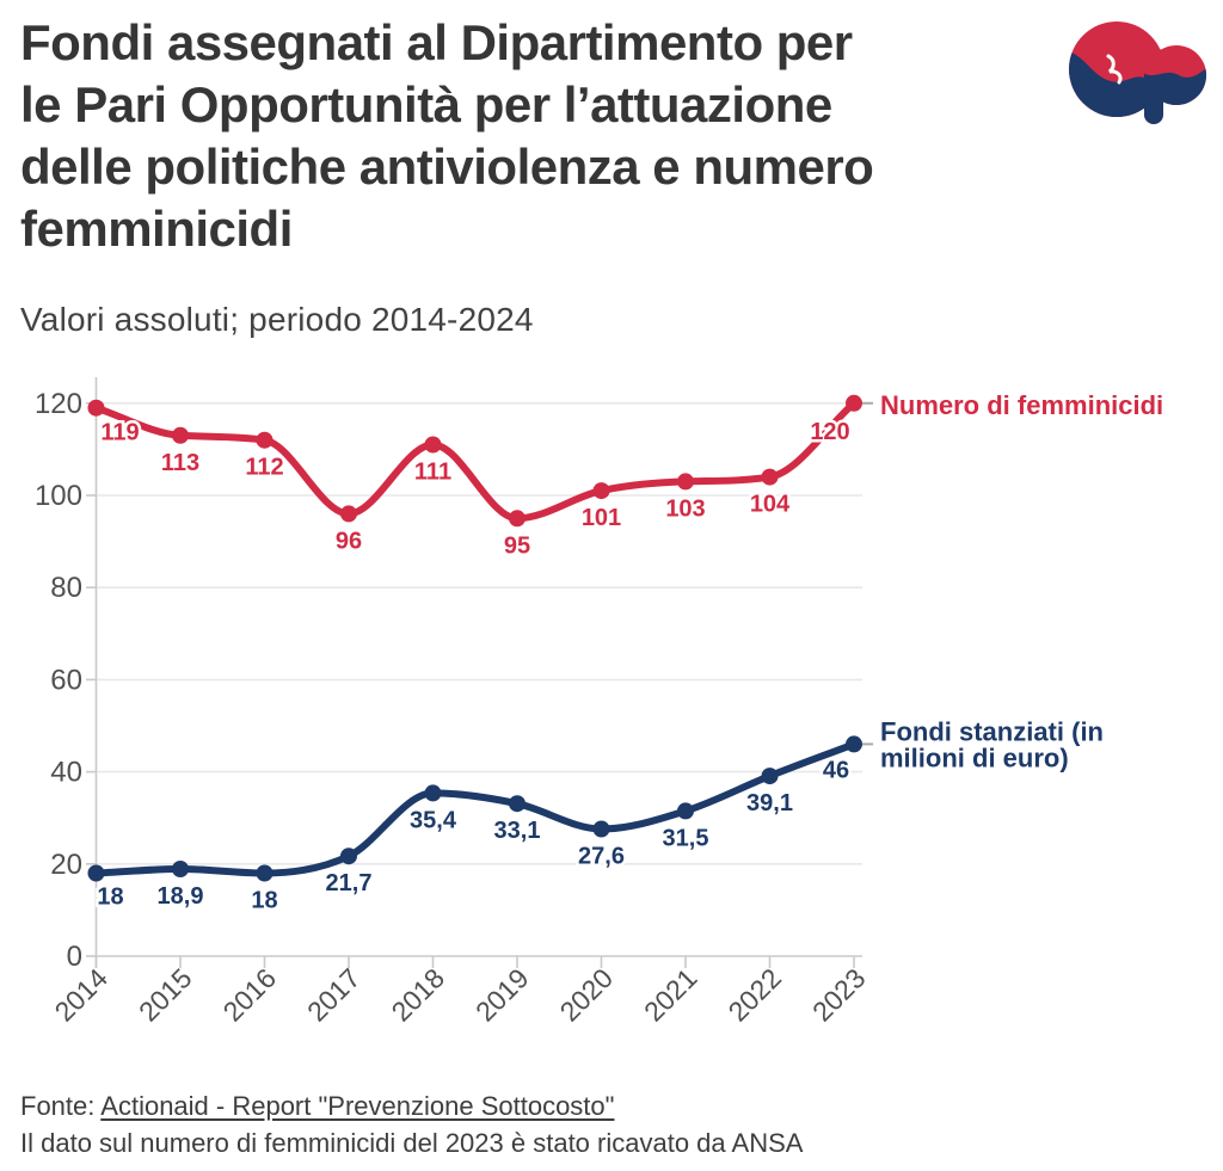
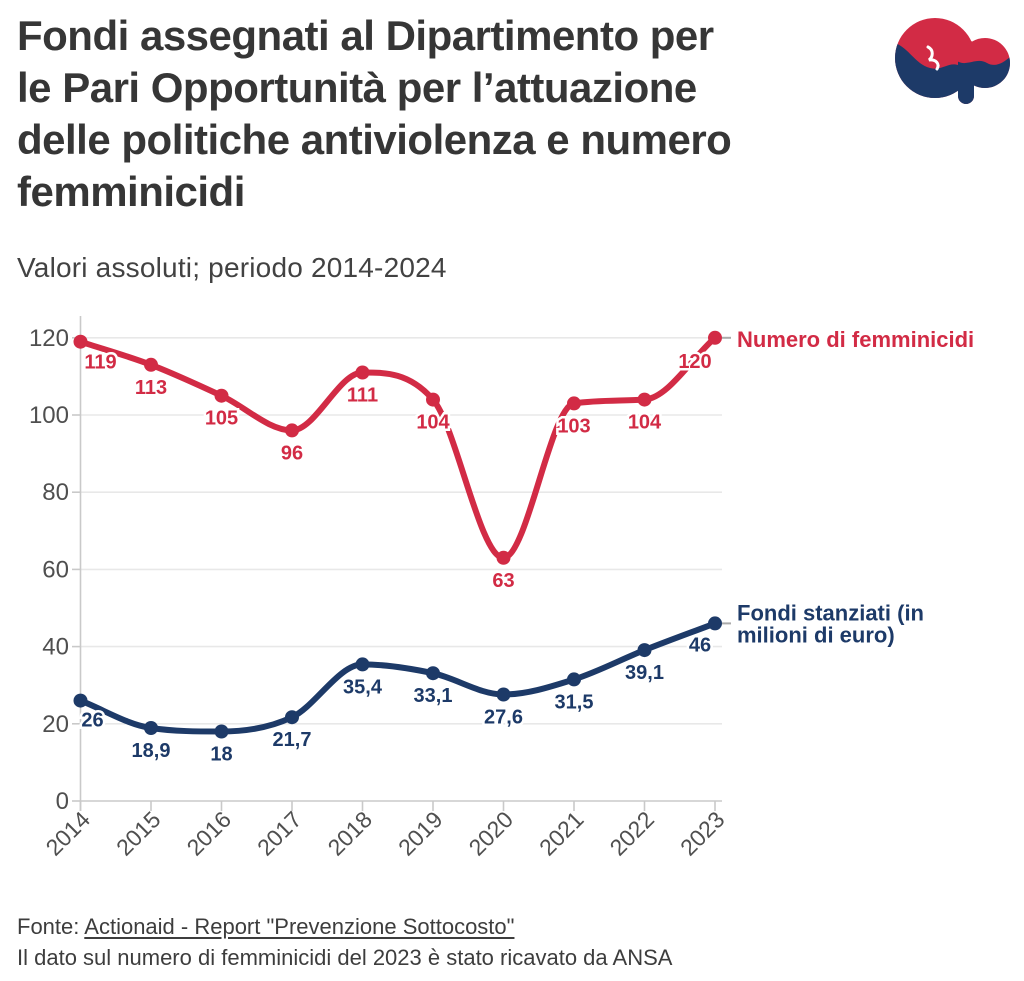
Fondi stanziati (in milioni di euro)/2014: 18 -> 26
Numero di femminicidi/2016: 112 -> 105
Numero di femminicidi/2019: 95 -> 104
Numero di femminicidi/2020: 101 -> 63
